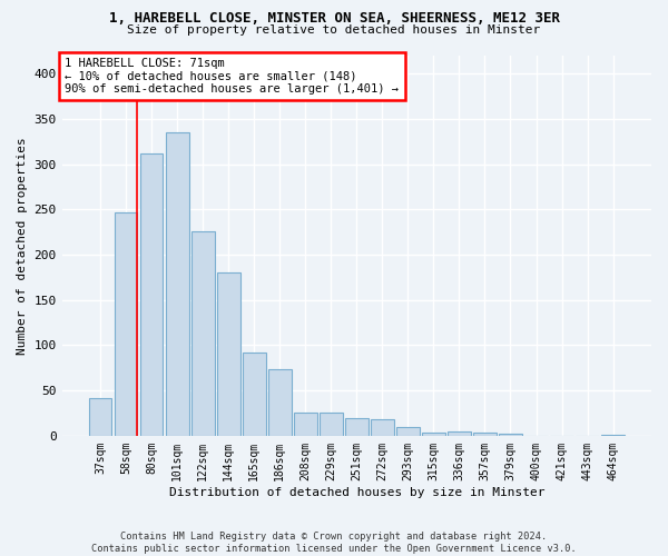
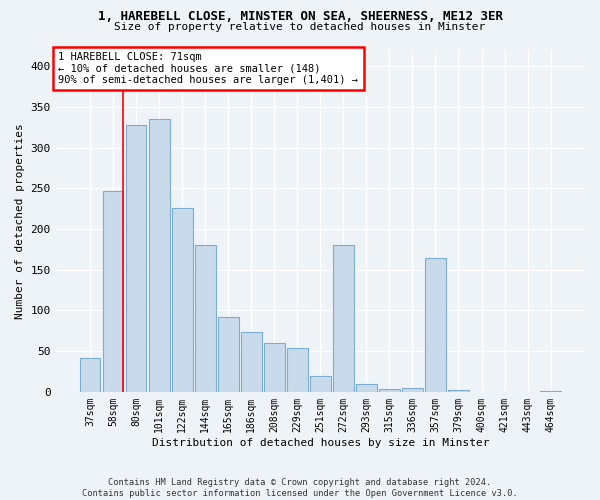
80sqm: 312 -> 328
208sqm: 26 -> 60
229sqm: 26 -> 54
272sqm: 18 -> 180
357sqm: 4 -> 164
